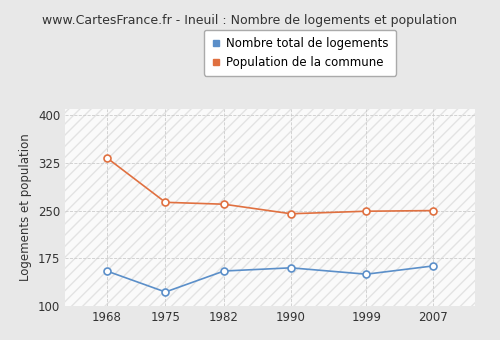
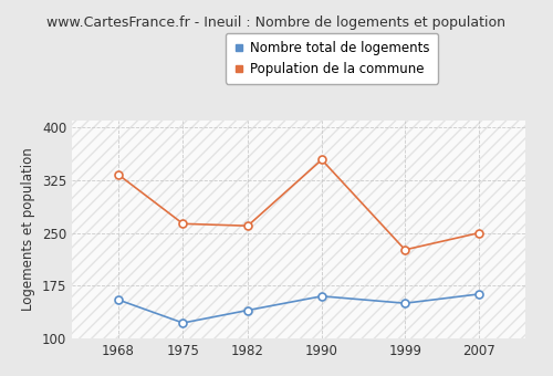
Nombre total de logements/1982: 155 -> 140
Population de la commune/1990: 245 -> 354
Population de la commune/1999: 249 -> 226
